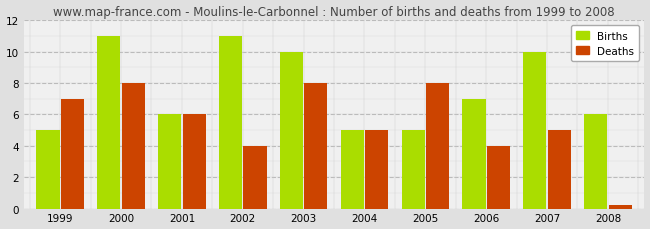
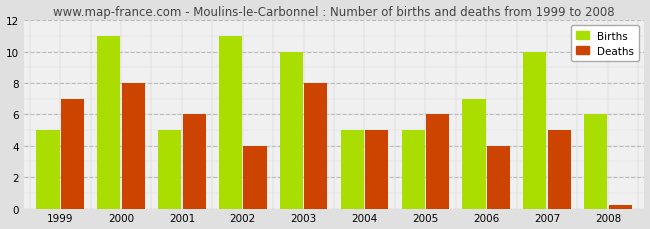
Births/2001: 6 -> 5
Deaths/2005: 8.0 -> 6.0
